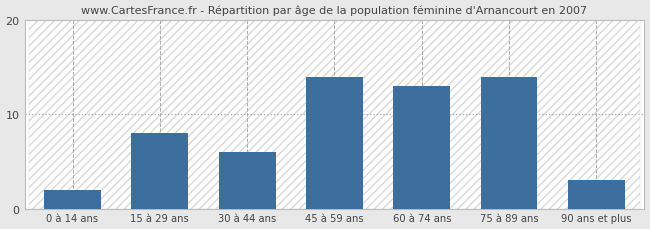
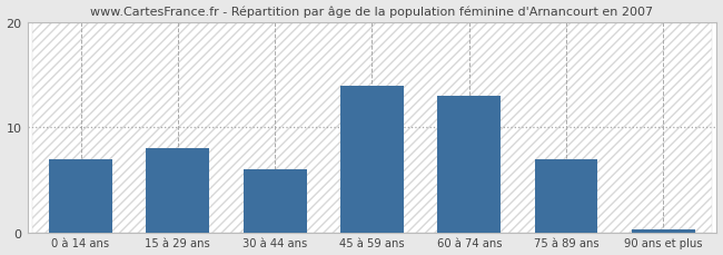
0 à 14 ans: 2.0 -> 7.0
75 à 89 ans: 14.0 -> 7.0
90 ans et plus: 3.0 -> 0.3
